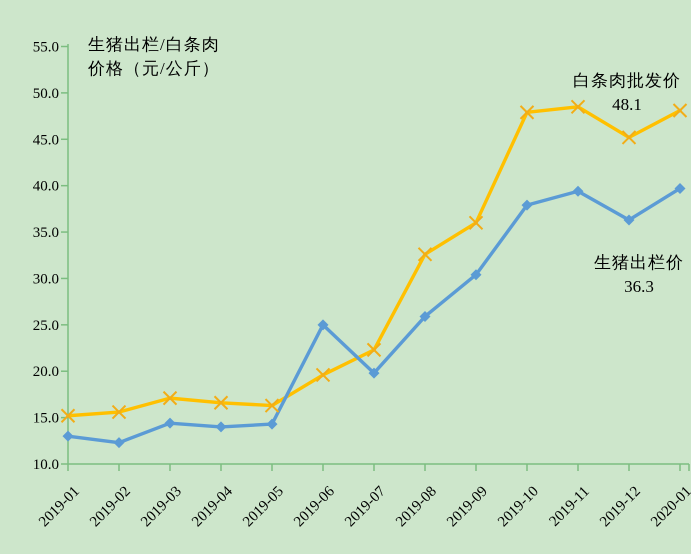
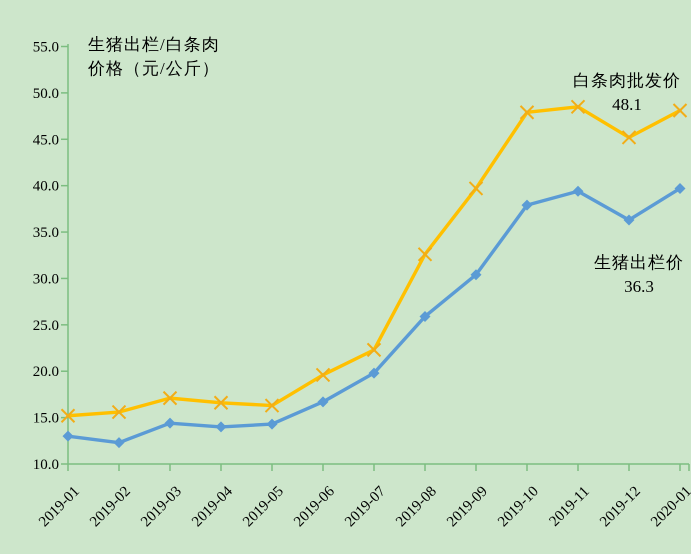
生猪出栏价/2019-06: 25 -> 17
白条肉批发价/2019-09: 36 -> 40
